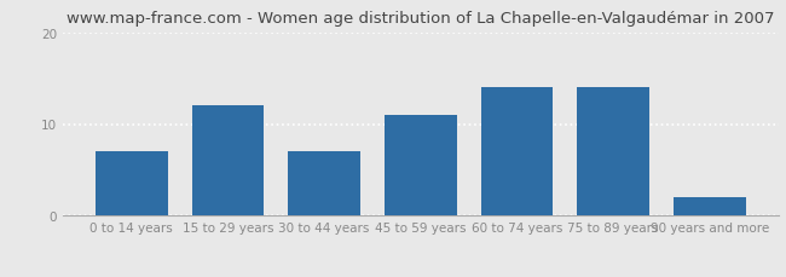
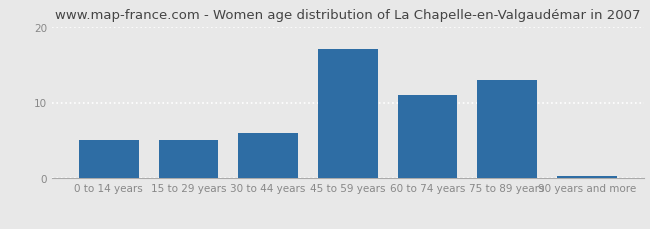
0 to 14 years: 7.0 -> 5.0
15 to 29 years: 12.0 -> 5.0
30 to 44 years: 7.0 -> 6.0
45 to 59 years: 11.0 -> 17.0
60 to 74 years: 14.0 -> 11.0
75 to 89 years: 14.0 -> 13.0
90 years and more: 2.0 -> 0.3
